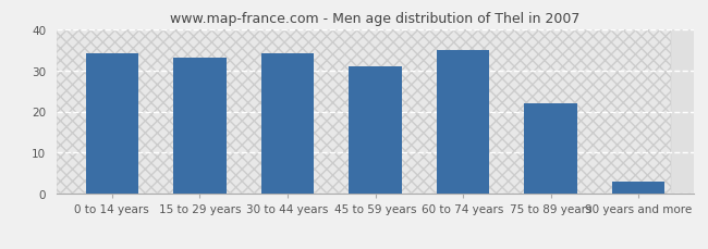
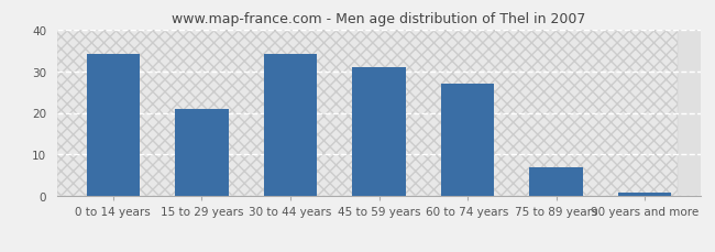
15 to 29 years: 33 -> 21
60 to 74 years: 35 -> 27
75 to 89 years: 22 -> 7
90 years and more: 3 -> 1
